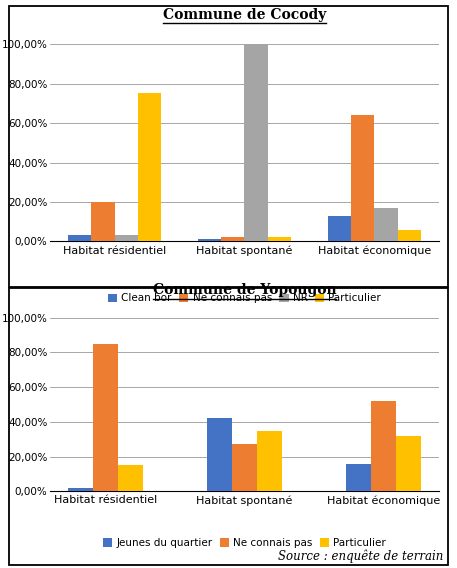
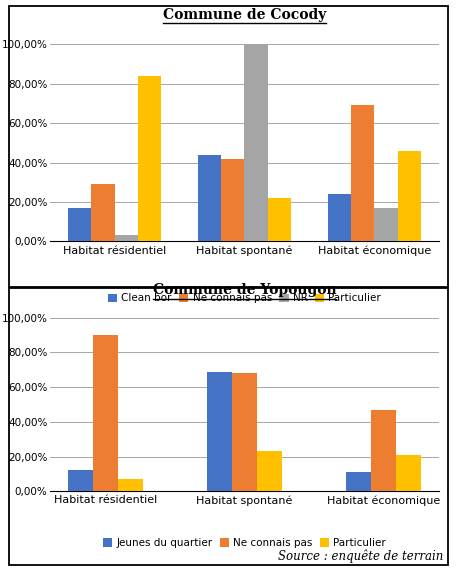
Commune de Cocody/Clean bor/Habitat résidentiel: 3% -> 17%
Commune de Cocody/Ne connais pas/Habitat résidentiel: 20% -> 29%
Commune de Cocody/Particulier/Habitat résidentiel: 75% -> 84%
Commune de Cocody/Clean bor/Habitat spontané: 1% -> 44%
Commune de Cocody/Ne connais pas/Habitat spontané: 2% -> 42%
Commune de Cocody/Particulier/Habitat spontané: 2% -> 22%
Commune de Cocody/Clean bor/Habitat économique: 13% -> 24%
Commune de Cocody/Ne connais pas/Habitat économique: 64% -> 69%
Commune de Cocody/Particulier/Habitat économique: 6% -> 46%
Commune de Yopougon/Jeunes du quartier/Habitat résidentiel: 2% -> 12%
Commune de Yopougon/Ne connais pas/Habitat résidentiel: 85% -> 90%
Commune de Yopougon/Particulier/Habitat résidentiel: 15% -> 7%
Commune de Yopougon/Jeunes du quartier/Habitat spontané: 42% -> 69%
Commune de Yopougon/Ne connais pas/Habitat spontané: 27% -> 68%
Commune de Yopougon/Particulier/Habitat spontané: 35% -> 23%
Commune de Yopougon/Jeunes du quartier/Habitat économique: 16% -> 11%
Commune de Yopougon/Ne connais pas/Habitat économique: 52% -> 47%
Commune de Yopougon/Particulier/Habitat économique: 32% -> 21%
